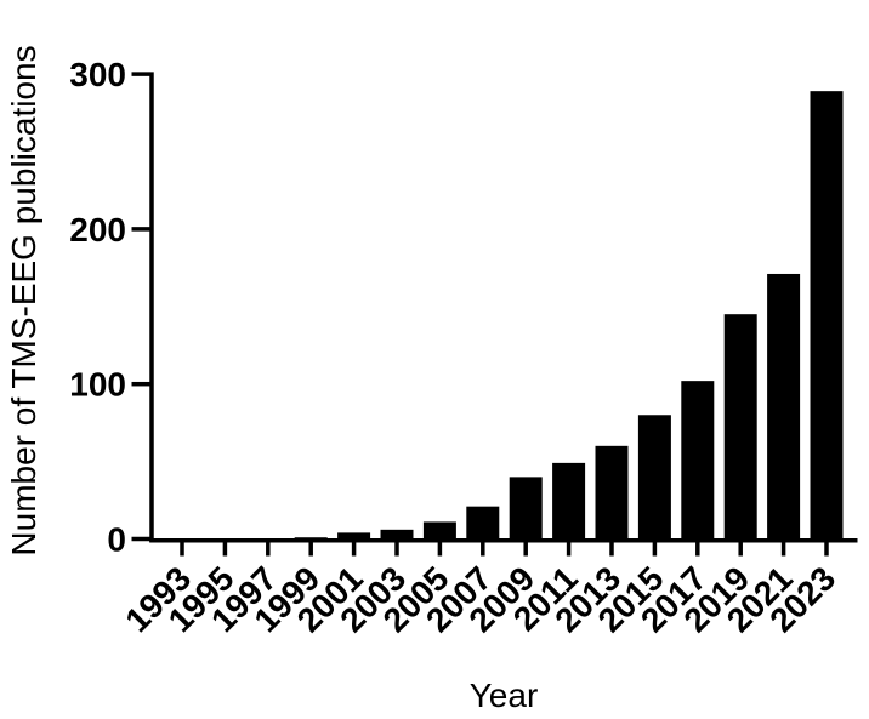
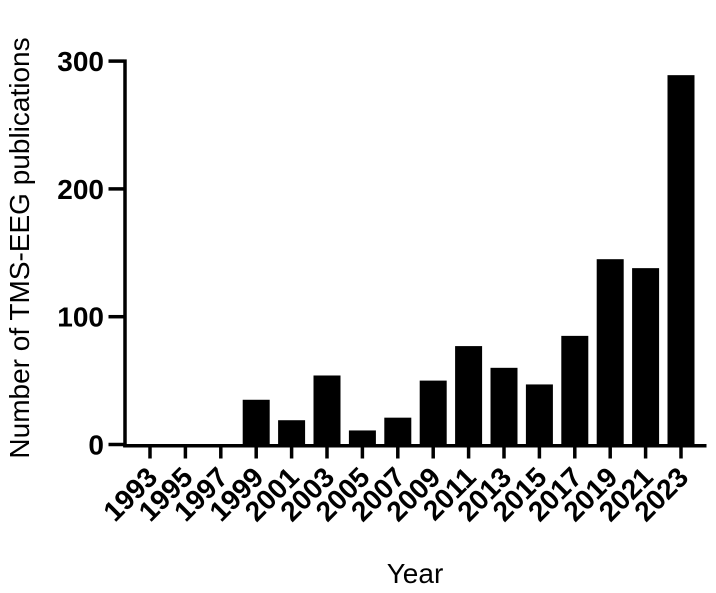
1999: 1 -> 35
2001: 4 -> 19
2003: 6 -> 54
2009: 40 -> 50
2011: 49 -> 77
2015: 80 -> 47
2017: 102 -> 85
2021: 171 -> 138
